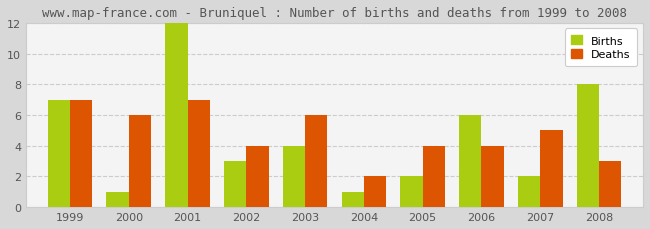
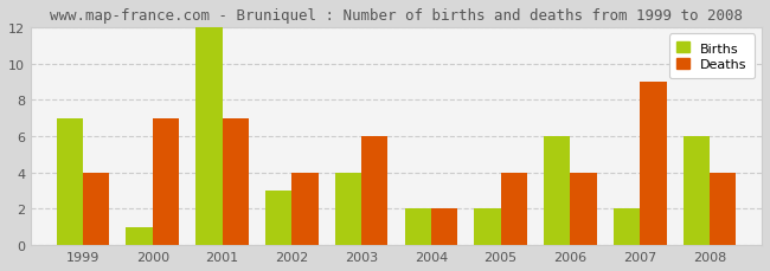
Deaths/1999: 7 -> 4
Deaths/2000: 6 -> 7
Births/2004: 1 -> 2
Deaths/2007: 5 -> 9
Births/2008: 8 -> 6
Deaths/2008: 3 -> 4
